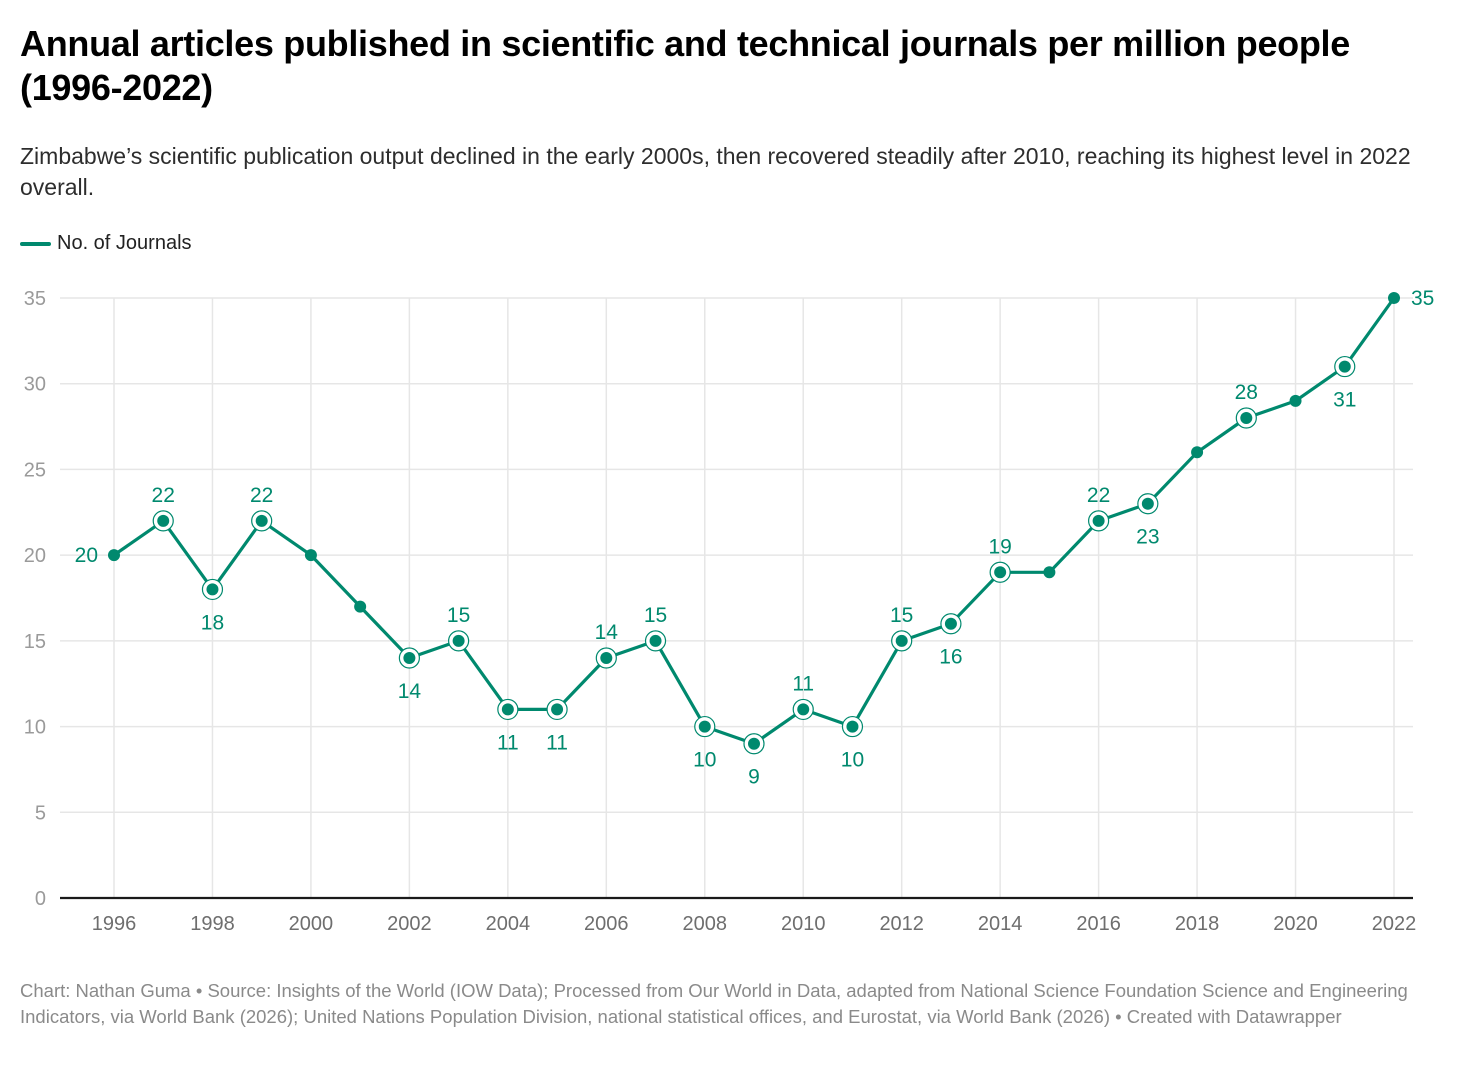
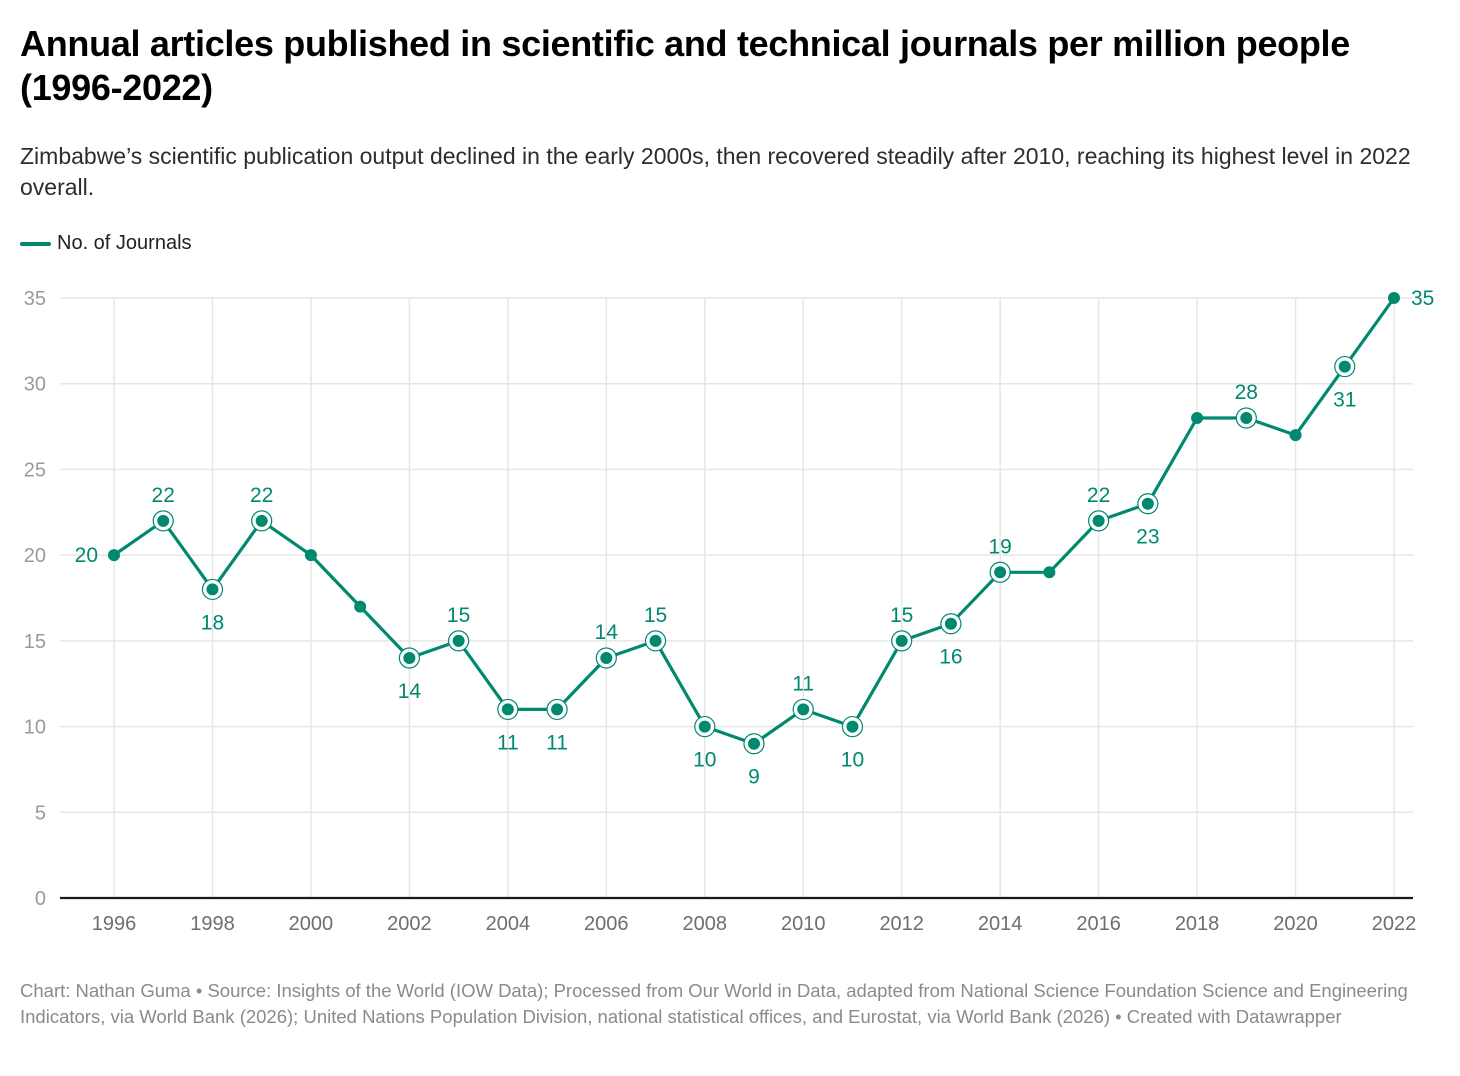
2018: 26 -> 28
2020: 29 -> 27
